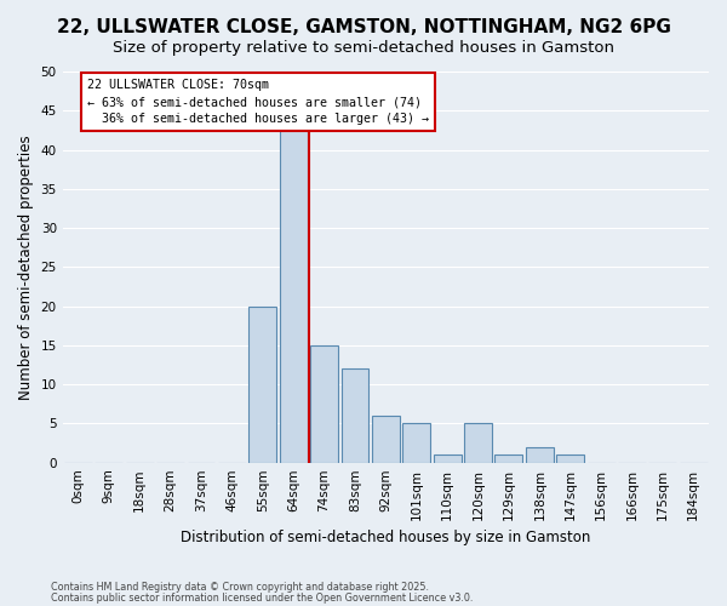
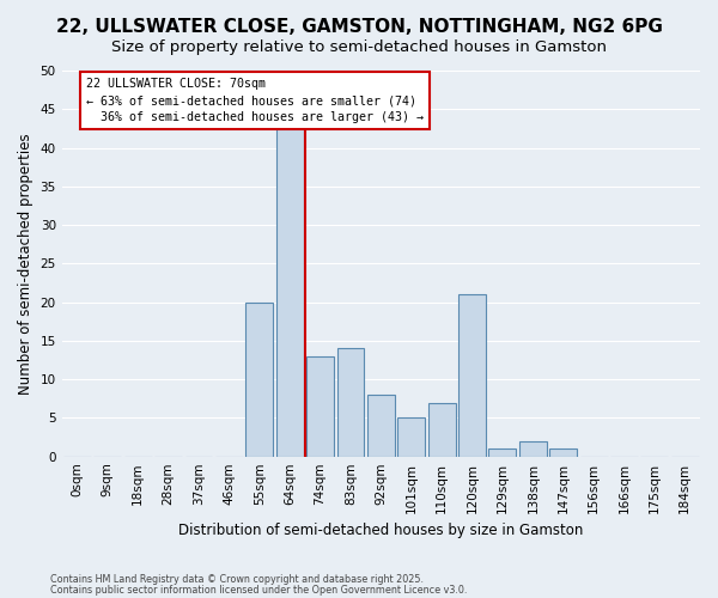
74sqm: 15 -> 13
83sqm: 12 -> 14
92sqm: 6 -> 8
110sqm: 1 -> 7
120sqm: 5 -> 21
